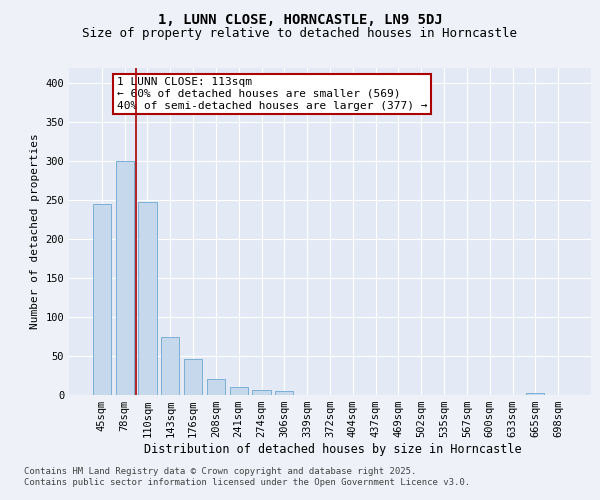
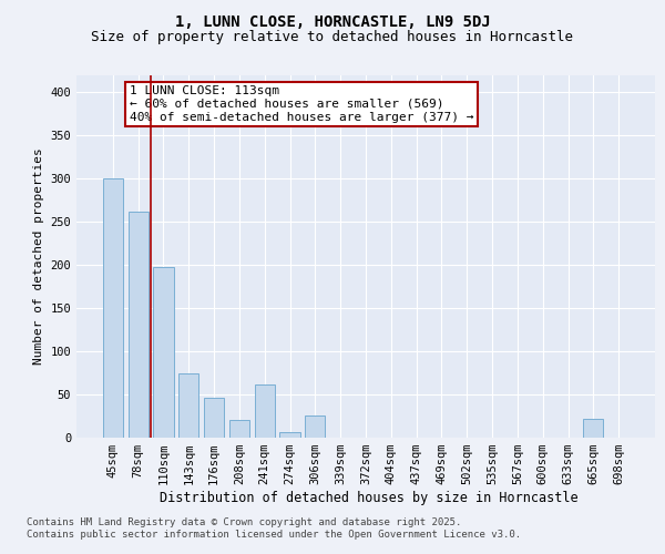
45sqm: 245 -> 300
78sqm: 300 -> 262
110sqm: 248 -> 198
241sqm: 10 -> 62
306sqm: 5 -> 26
665sqm: 3 -> 22
